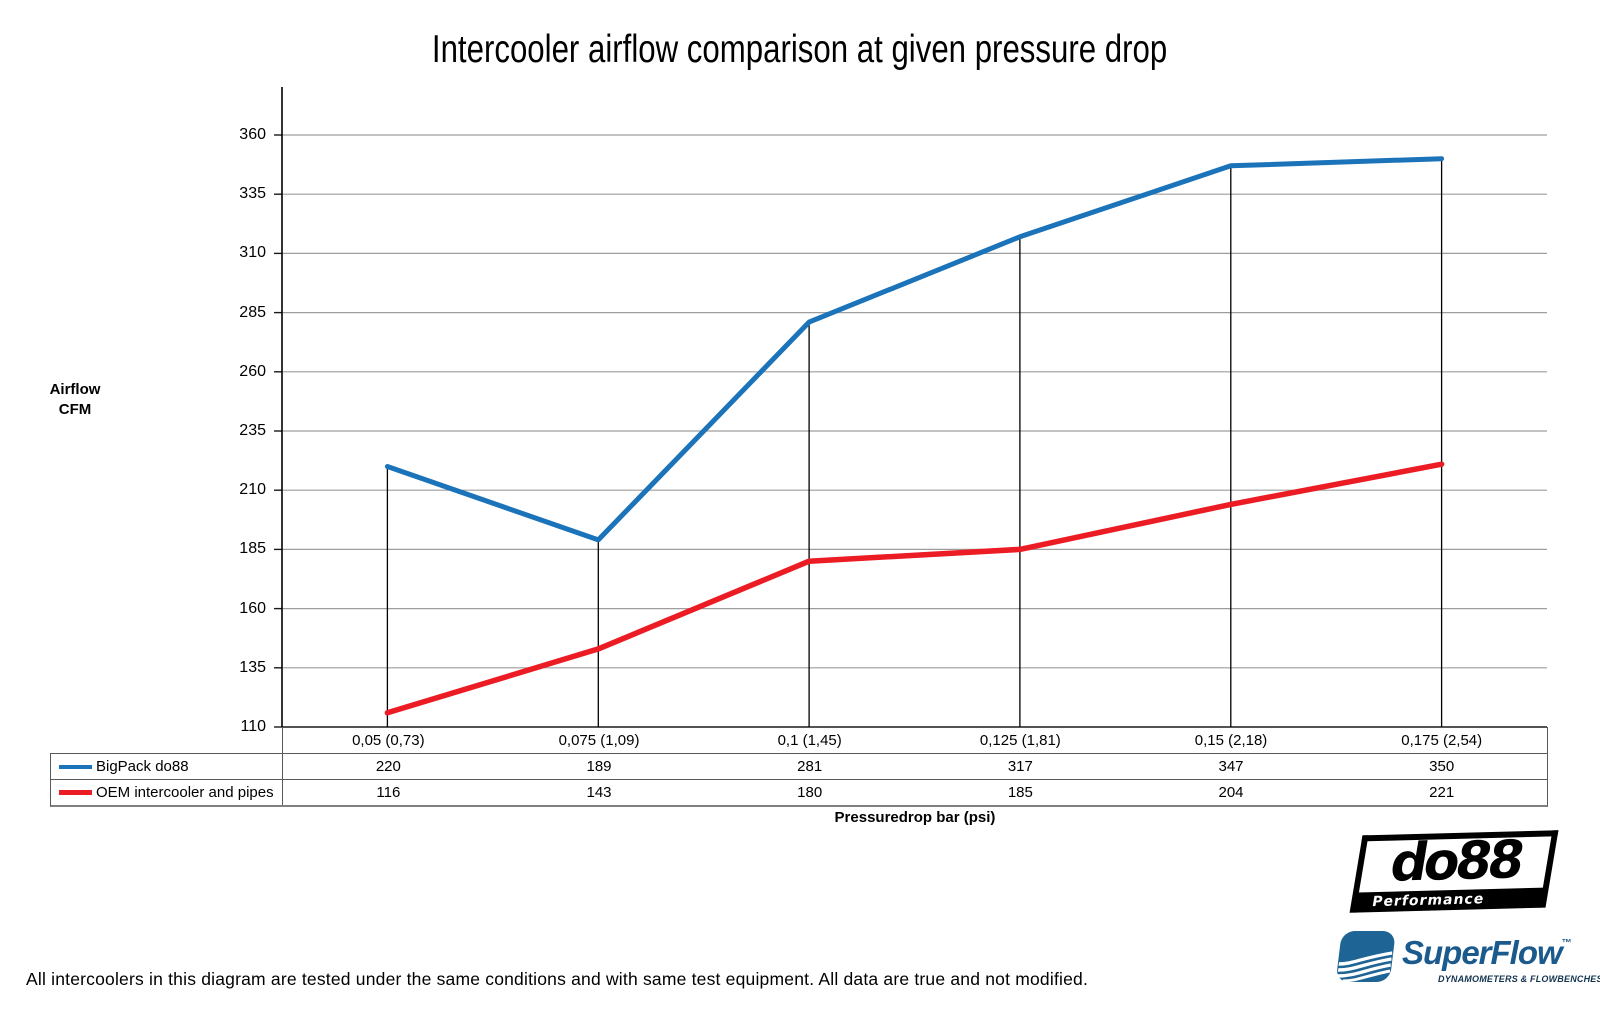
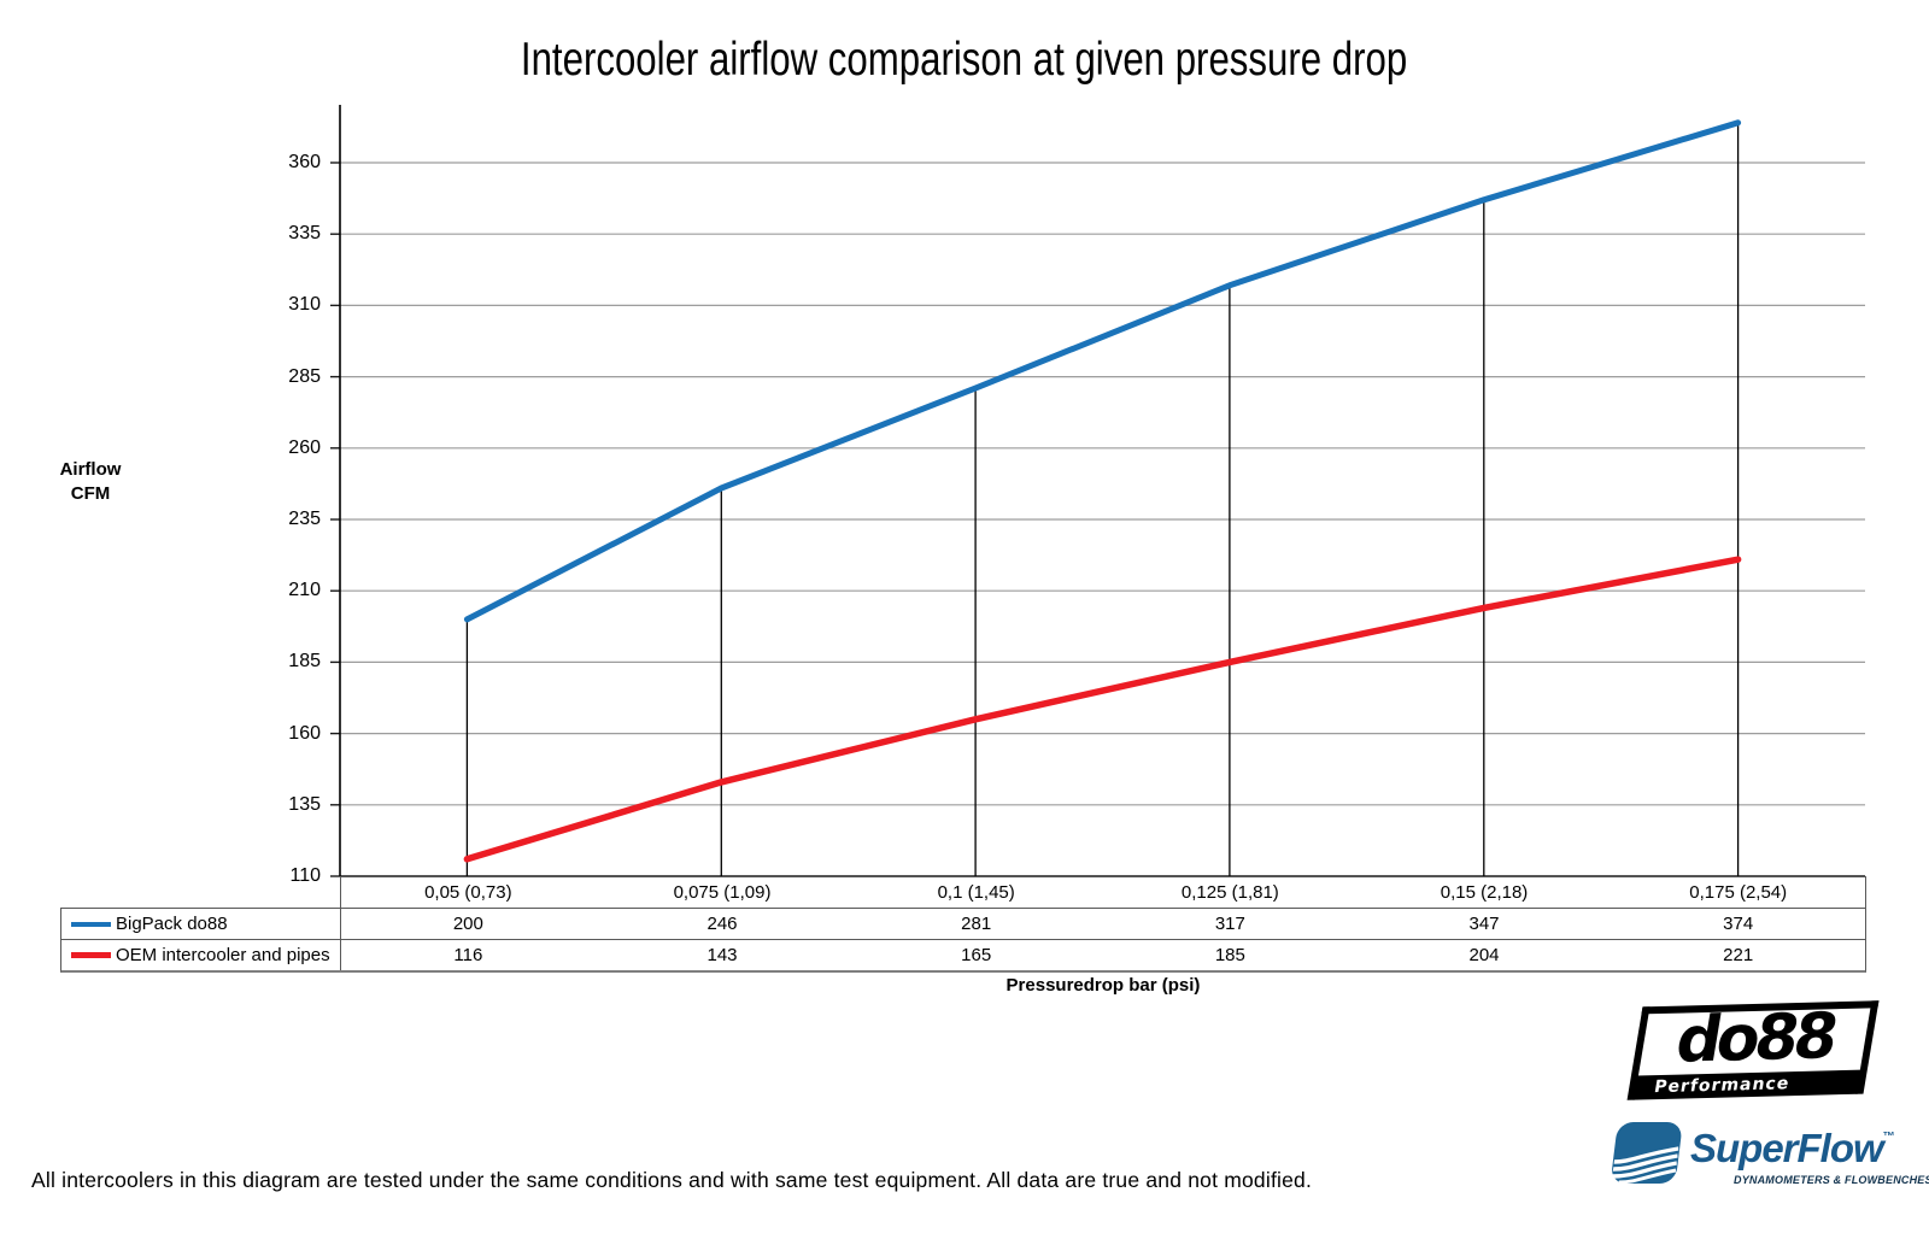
BigPack do88/0,05 (0,73): 220 -> 200
BigPack do88/0,075 (1,09): 189 -> 246
OEM intercooler and pipes/0,1 (1,45): 180 -> 165
BigPack do88/0,175 (2,54): 350 -> 374
